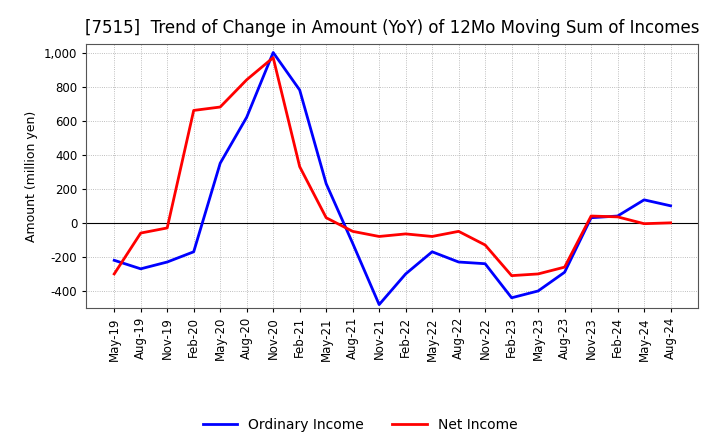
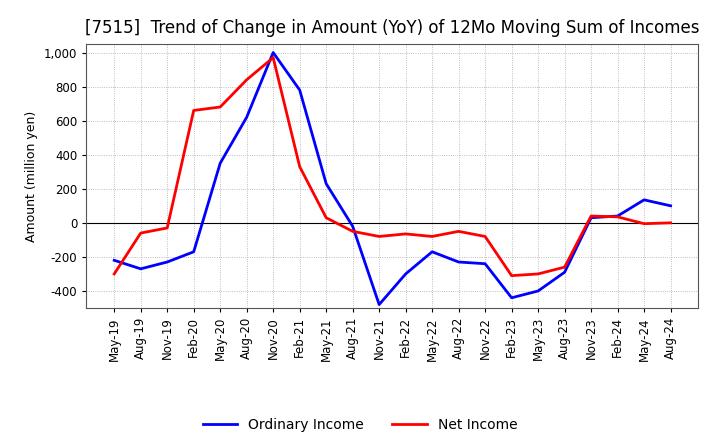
Ordinary Income/Aug-21: -120 -> -20
Net Income/Nov-22: -130 -> -80
